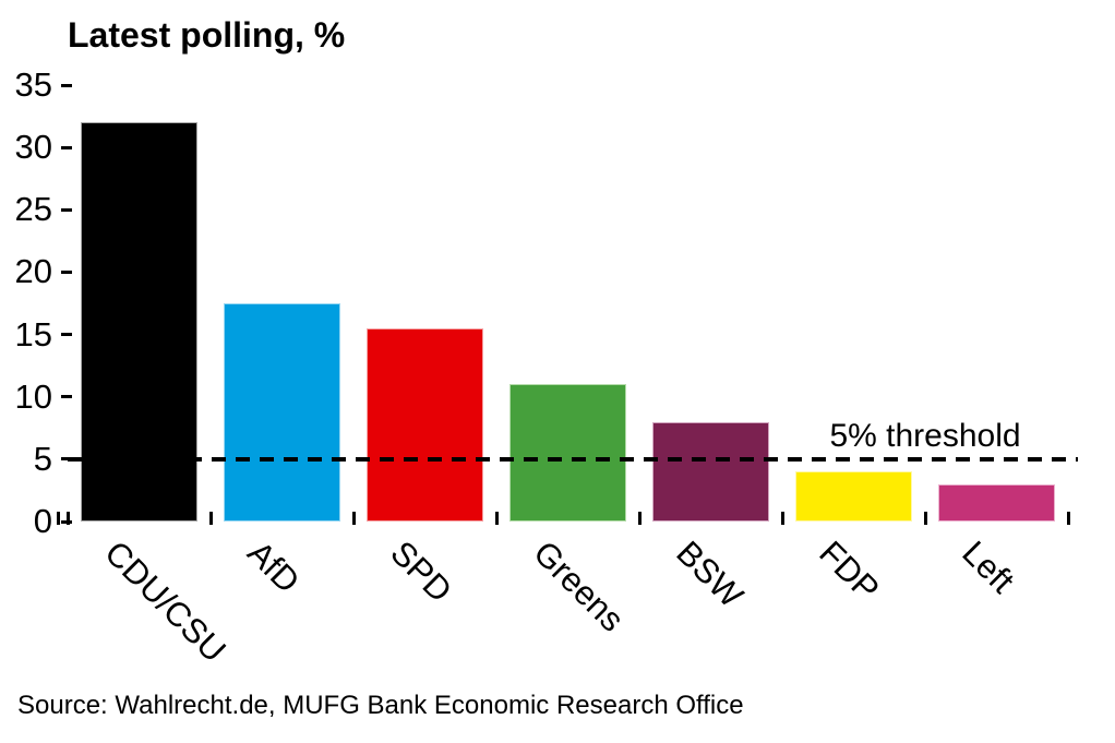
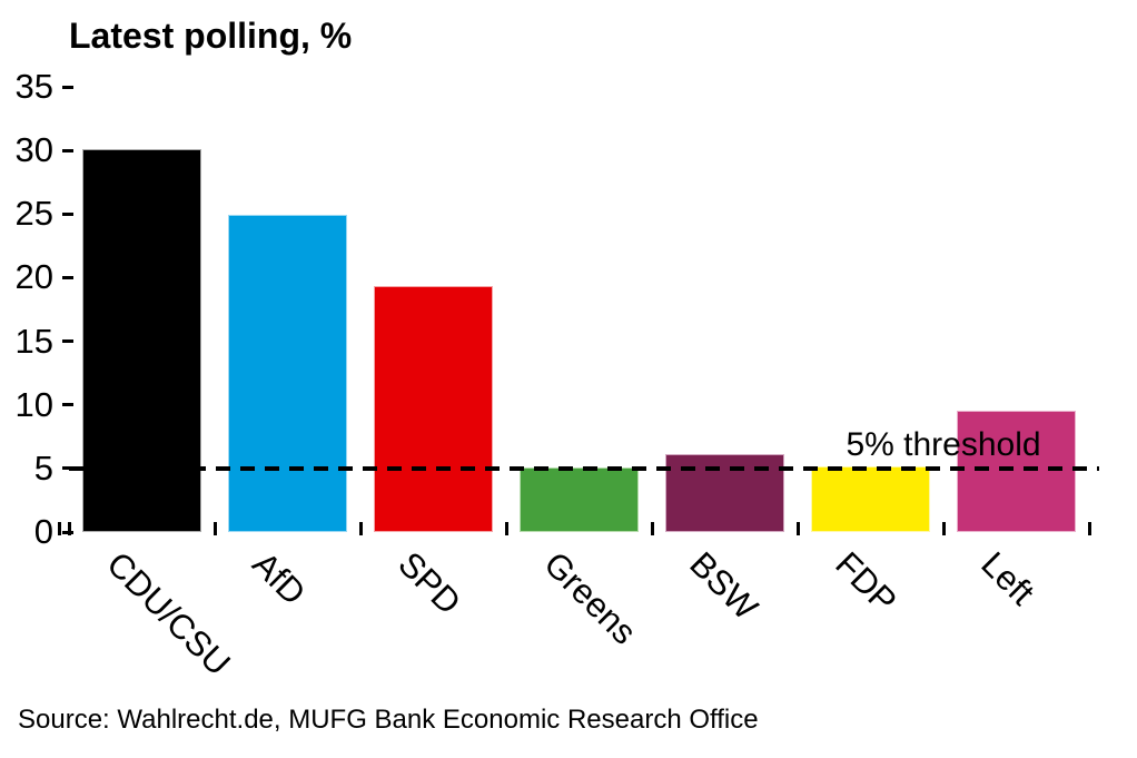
CDU/CSU: 32.0 -> 30.1
AfD: 17.5 -> 24.9
SPD: 15.5 -> 19.3
Greens: 11.0 -> 5.1
BSW: 8.0 -> 6.1
FDP: 4.0 -> 5.2
Left: 3.0 -> 9.5
